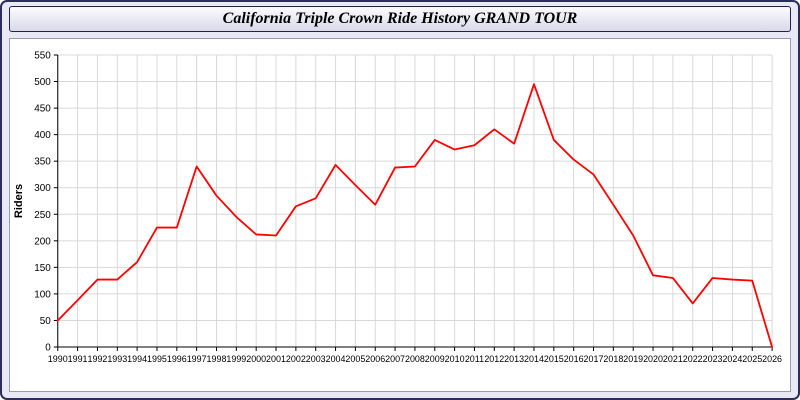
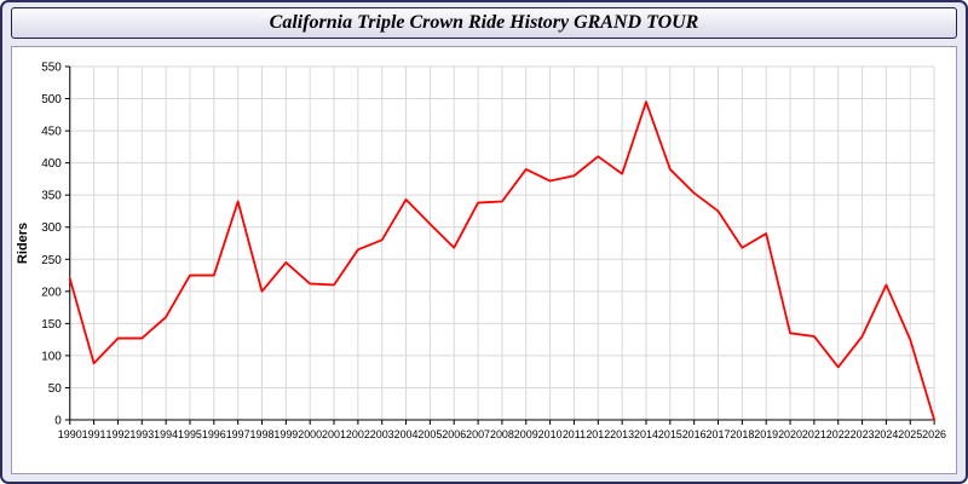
1990: 50 -> 220
1998: 280 -> 200
2019: 210 -> 290
2024: 130 -> 210
